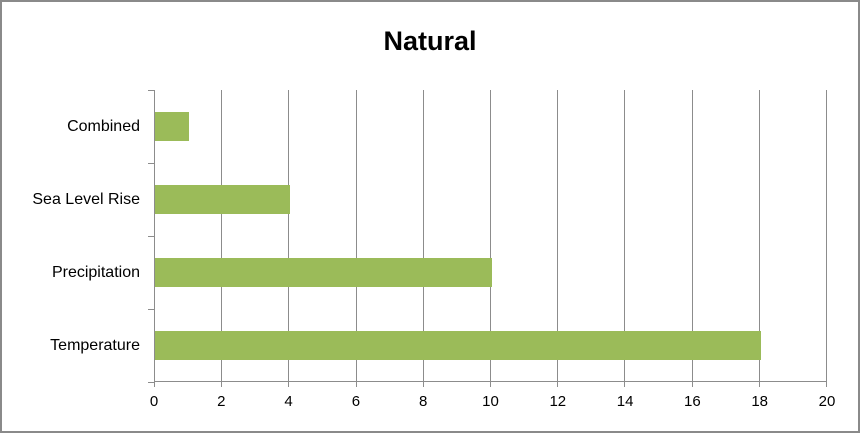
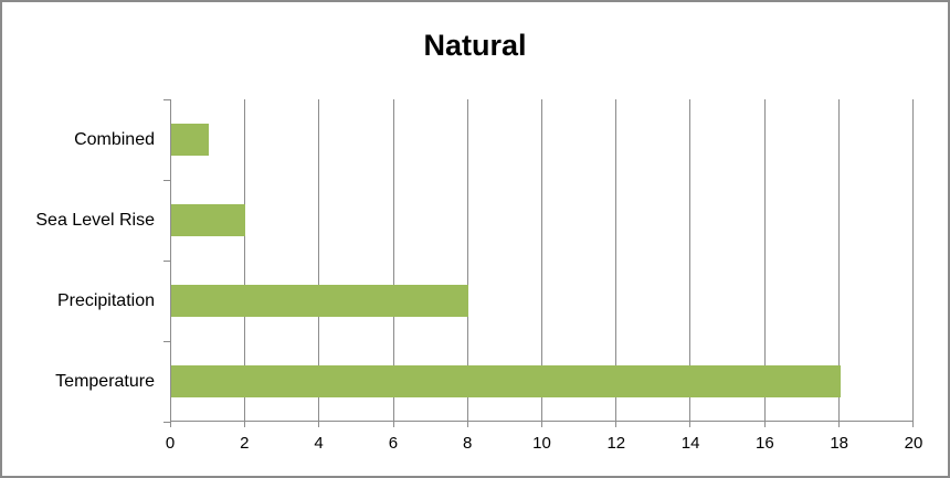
Sea Level Rise: 4 -> 2
Precipitation: 10 -> 8
